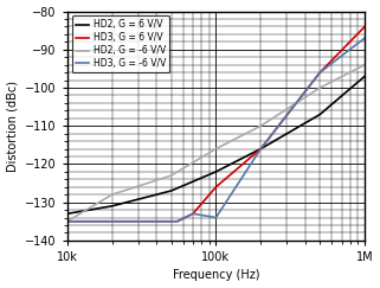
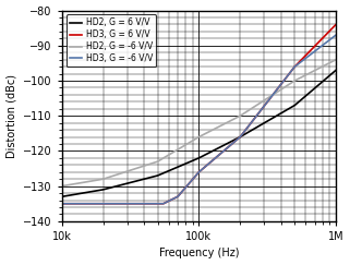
HD2, G = -6 V/V/10k: -135 -> -130
HD3, G = -6 V/V/100k: -134 -> -126
